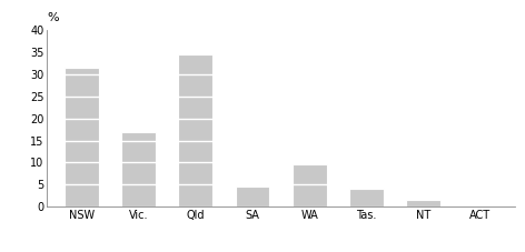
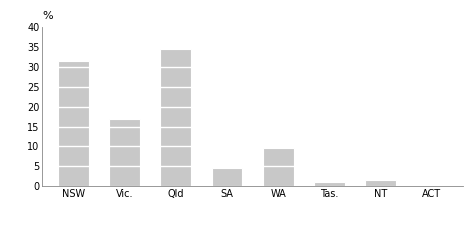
Tas.: 4.0 -> 1.0
